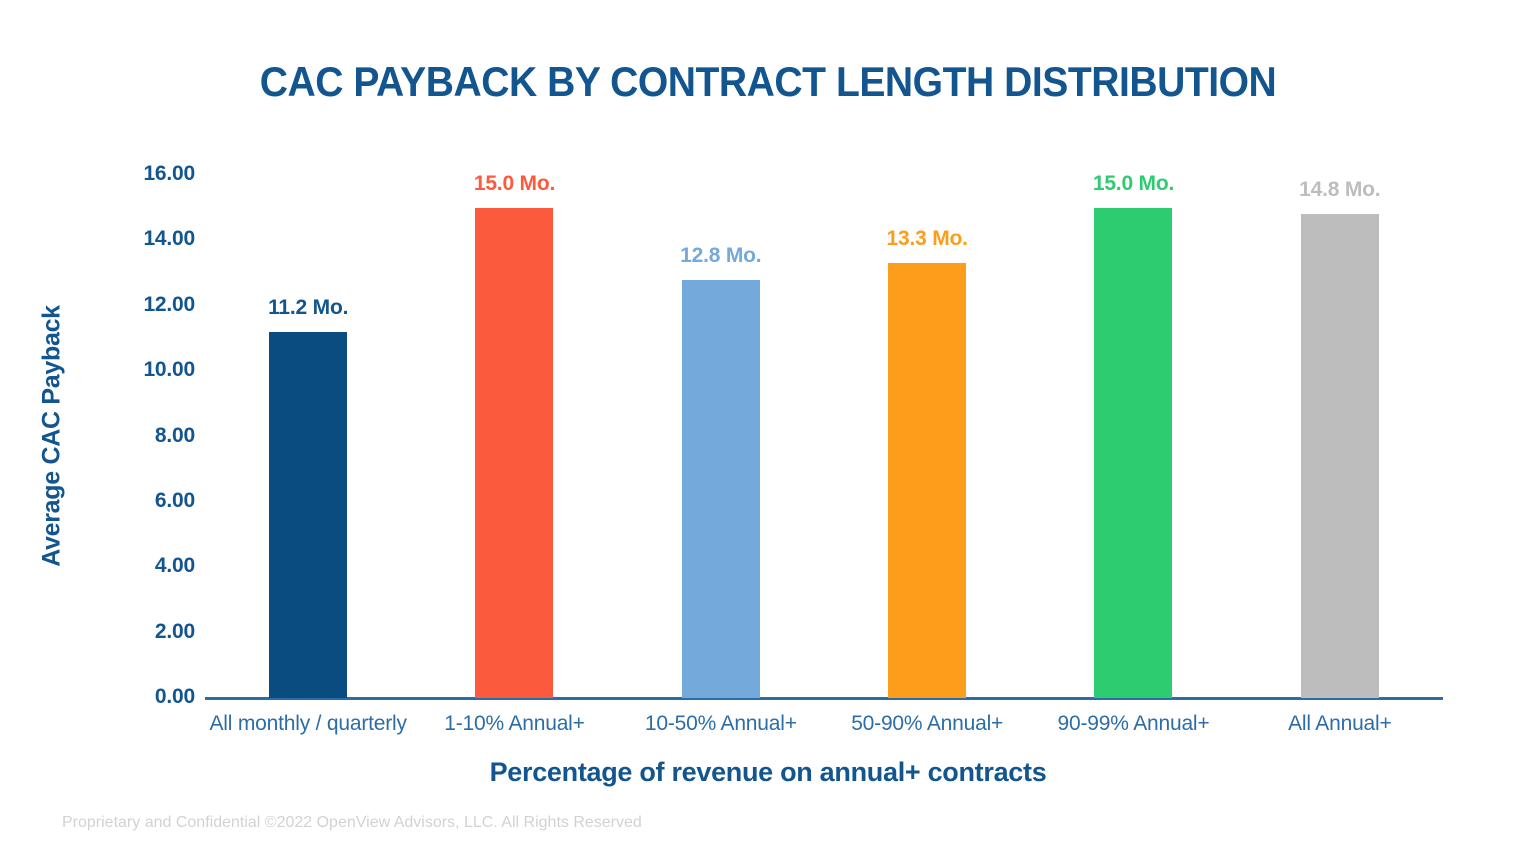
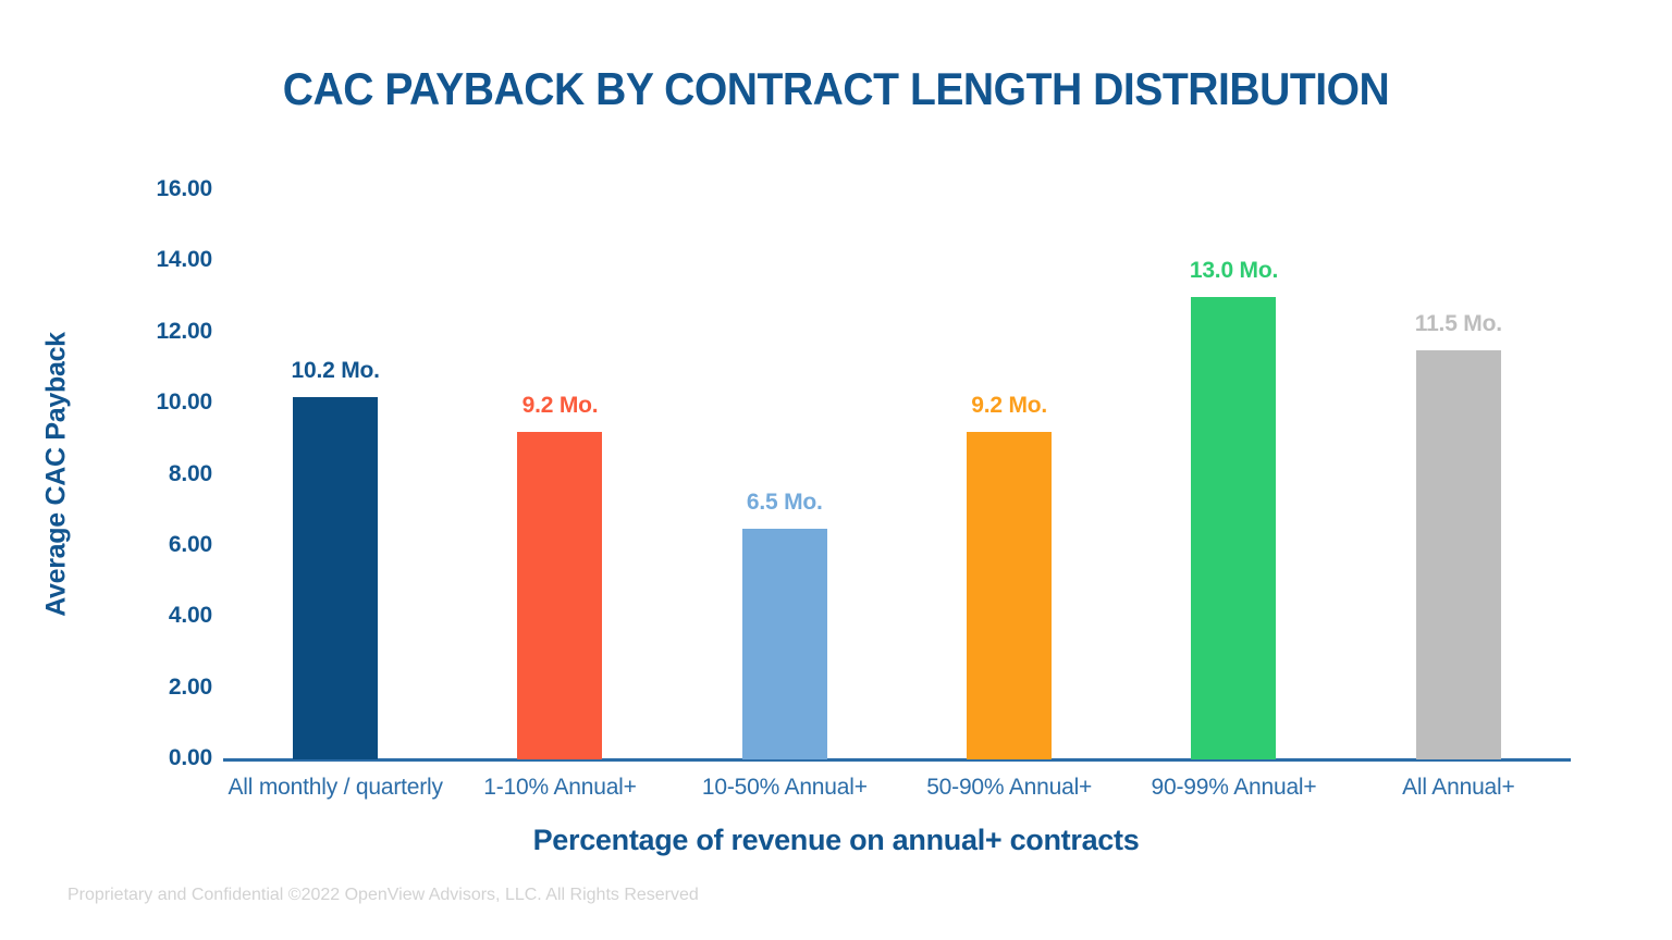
All monthly / quarterly: 11.2 -> 10.2
1-10% Annual+: 15.0 -> 9.2
10-50% Annual+: 12.8 -> 6.5
50-90% Annual+: 13.3 -> 9.2
90-99% Annual+: 15.0 -> 13.0
All Annual+: 14.8 -> 11.5
